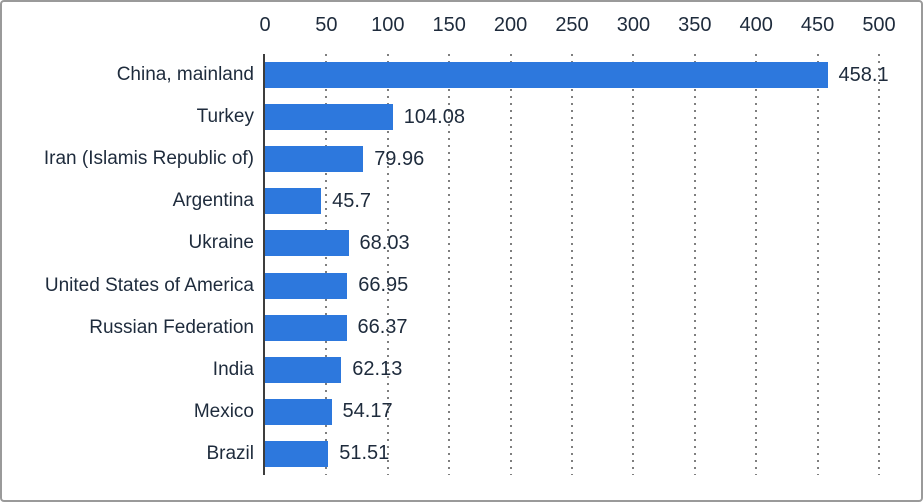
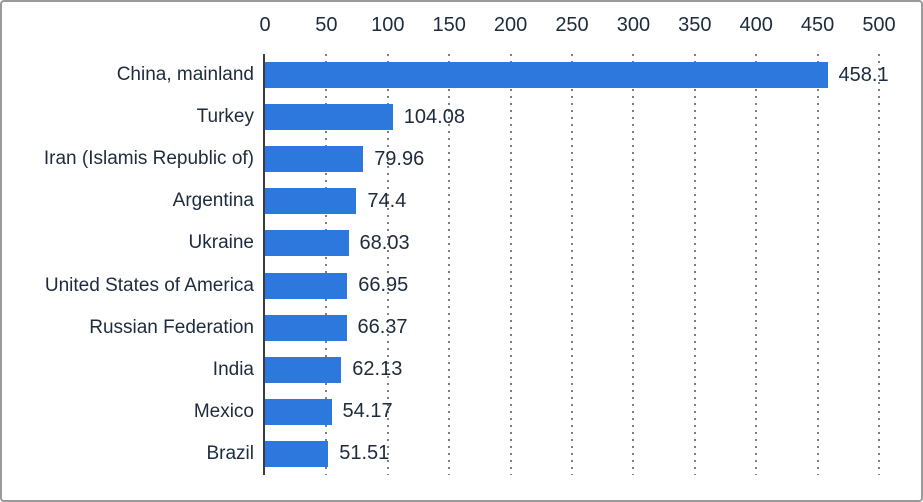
Argentina: 45.7 -> 74.4
